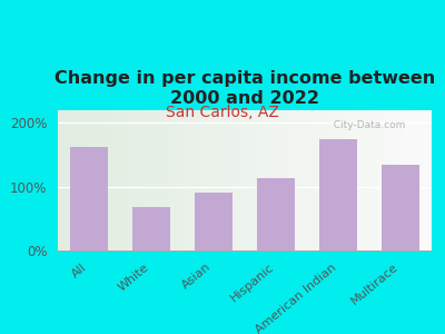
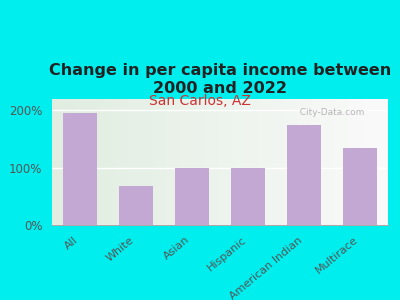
All: 163% -> 196%
Asian: 90% -> 100%
Hispanic: 113% -> 100%
